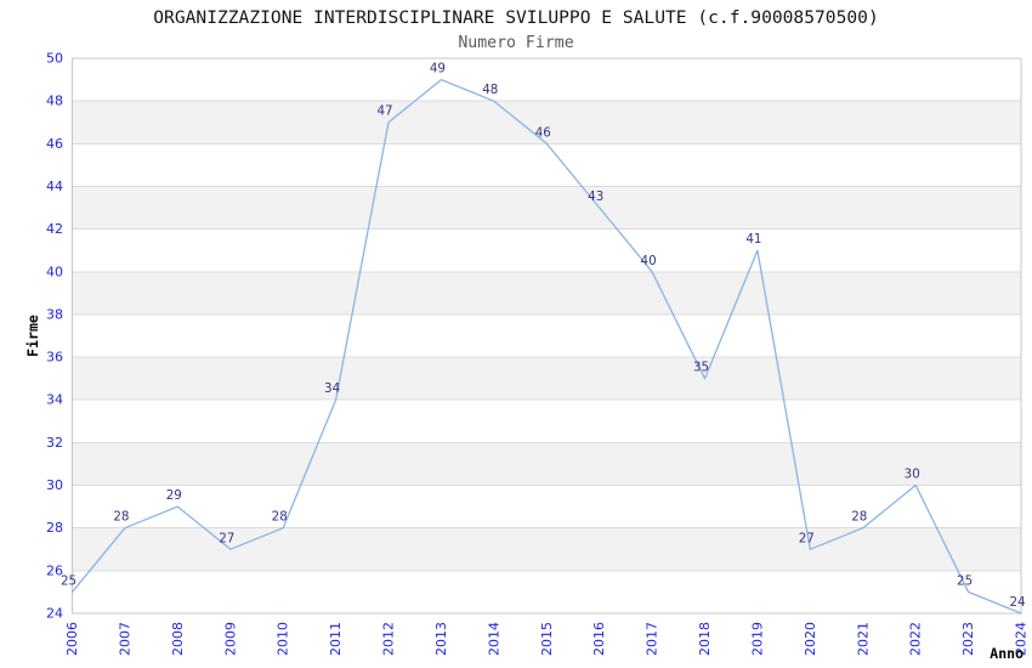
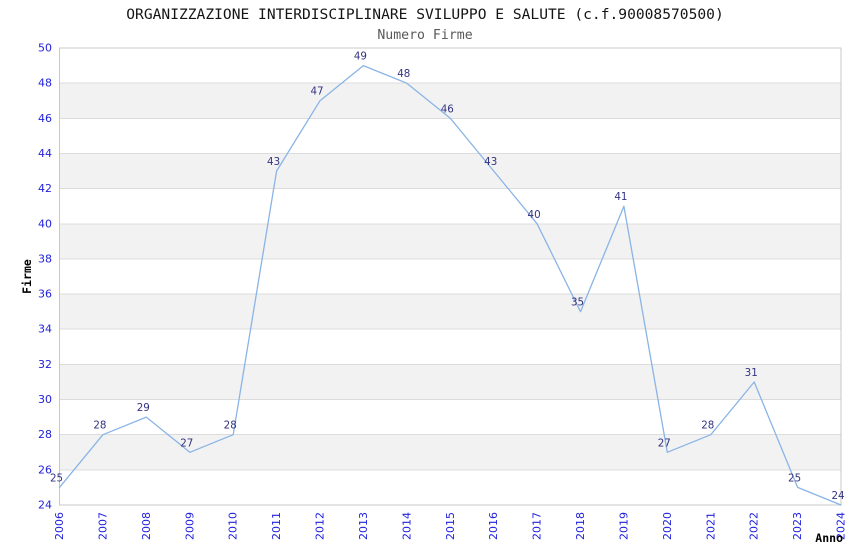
2011: 34 -> 43
2022: 30 -> 31
